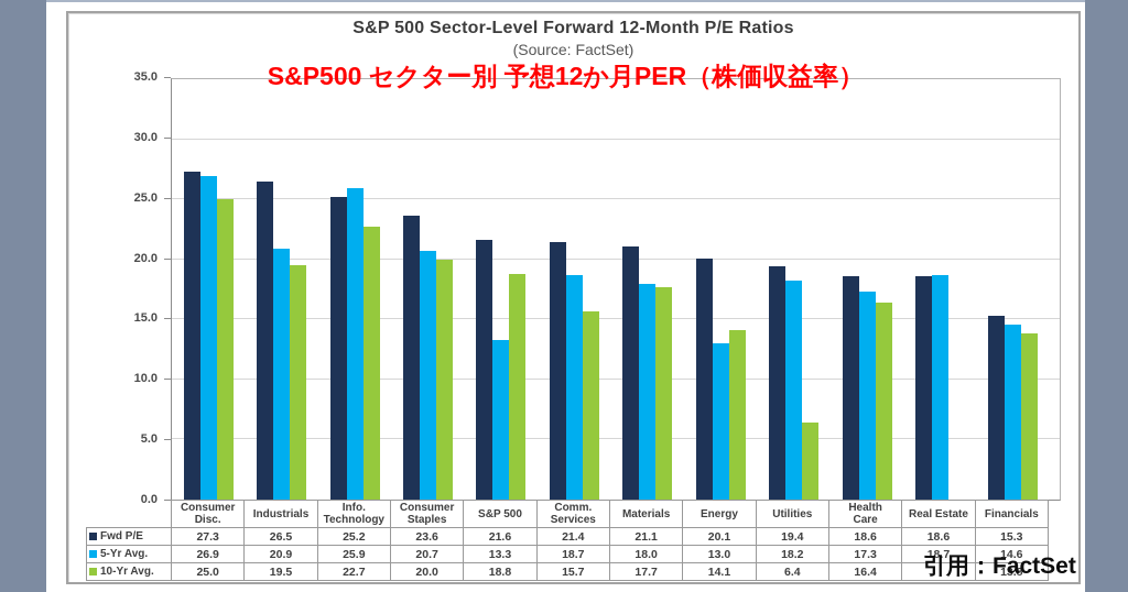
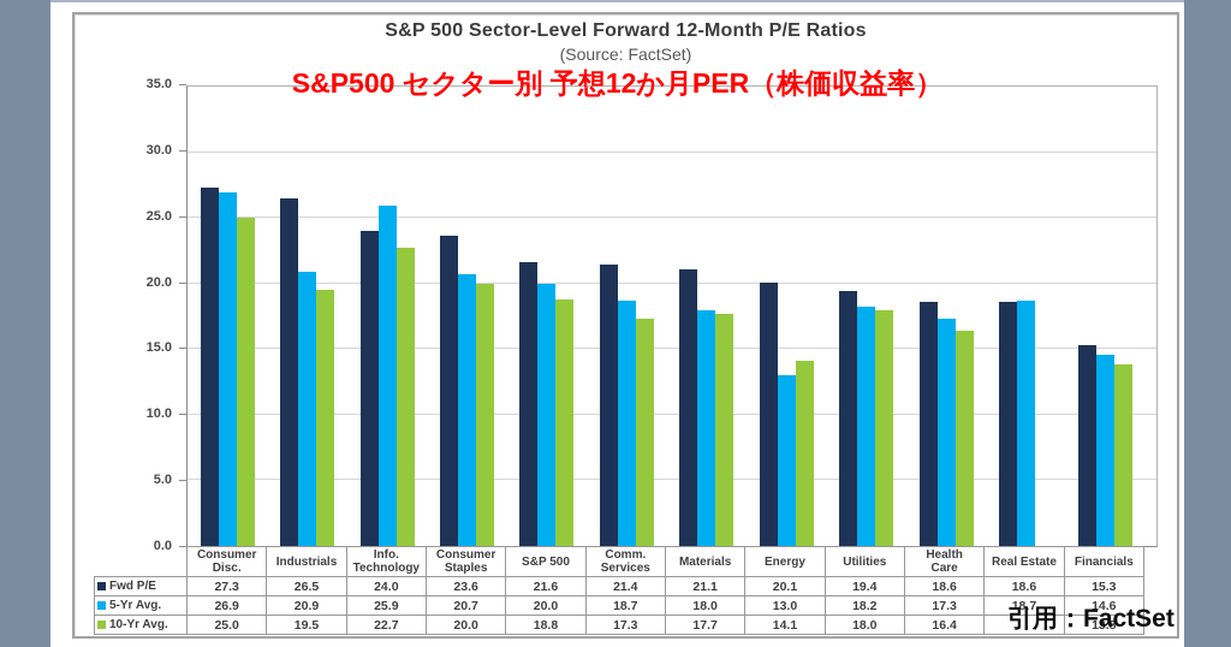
Fwd P/E/Info. Technology: 25.2 -> 24.0
5-Yr Avg./S&P 500: 13.3 -> 20.0
10-Yr Avg./Comm. Services: 15.7 -> 17.3
10-Yr Avg./Utilities: 6.4 -> 18.0
